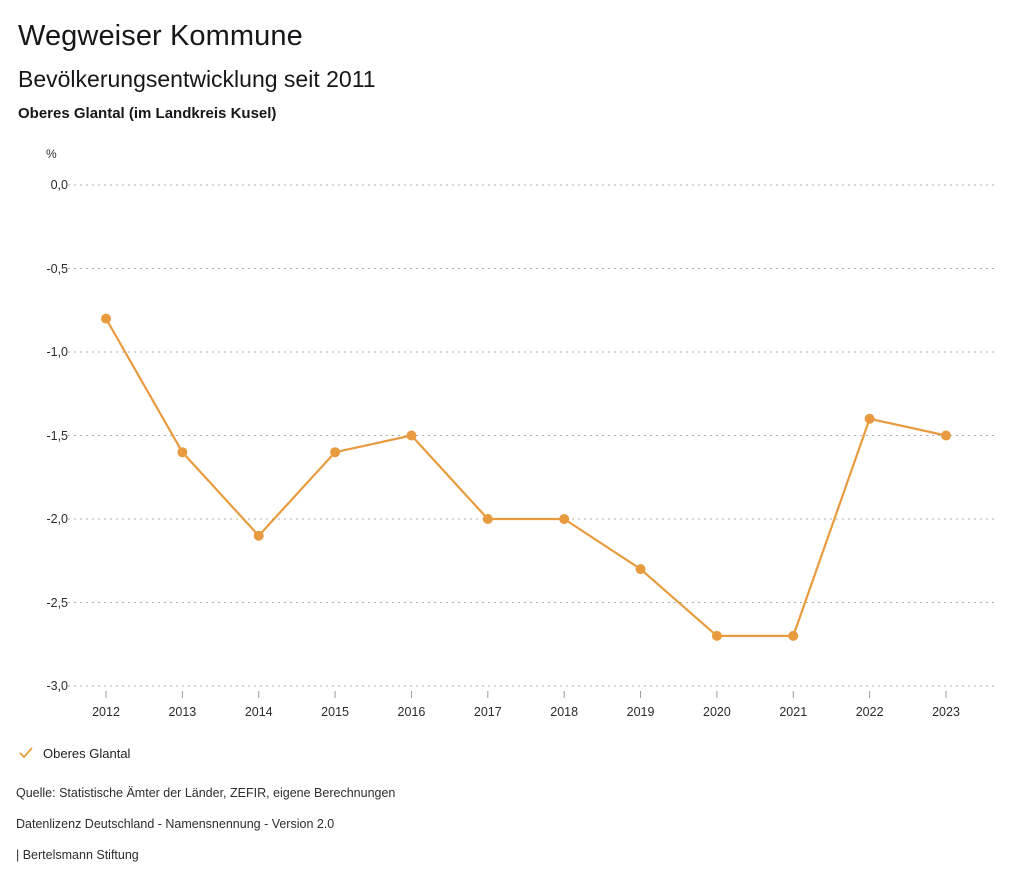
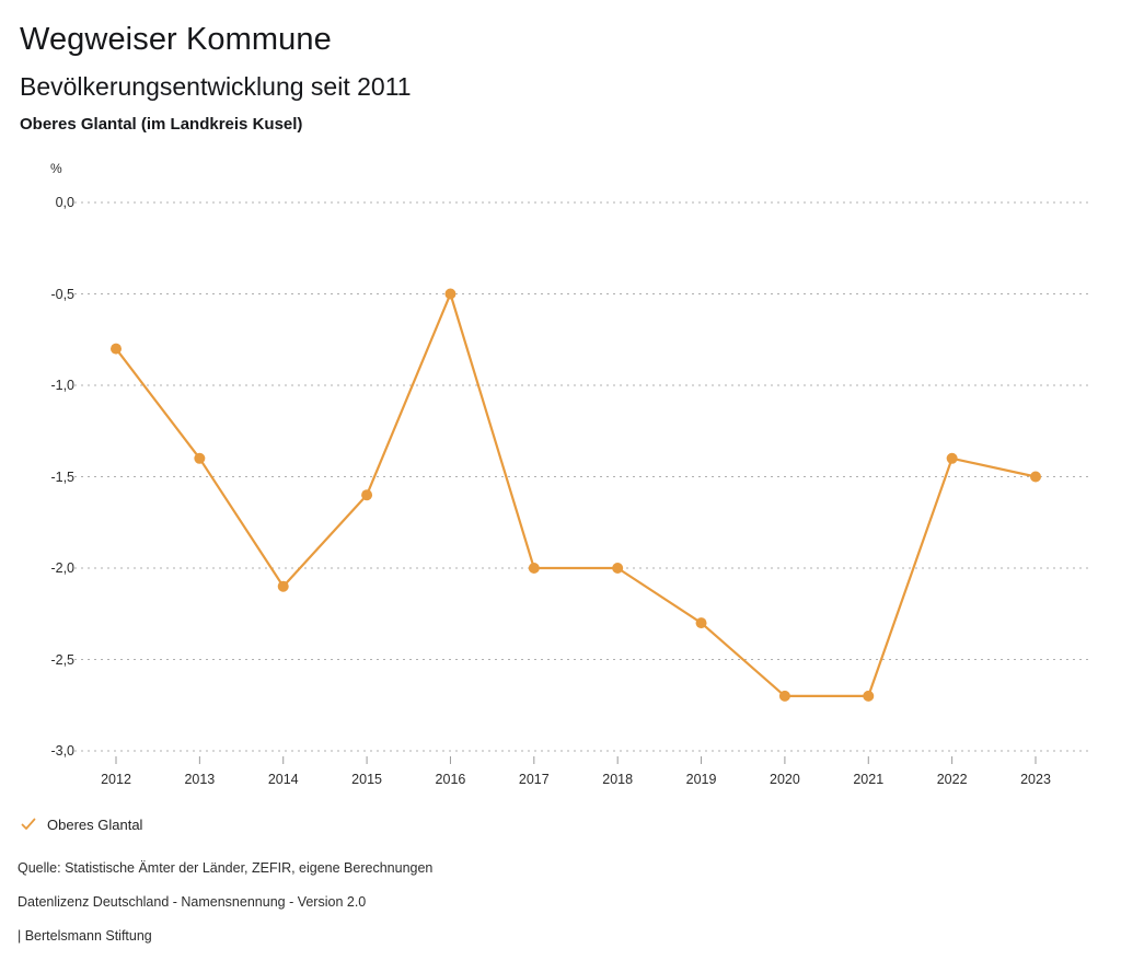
2013: -1,6 -> -1,4
2016: -1,5 -> -0,5
